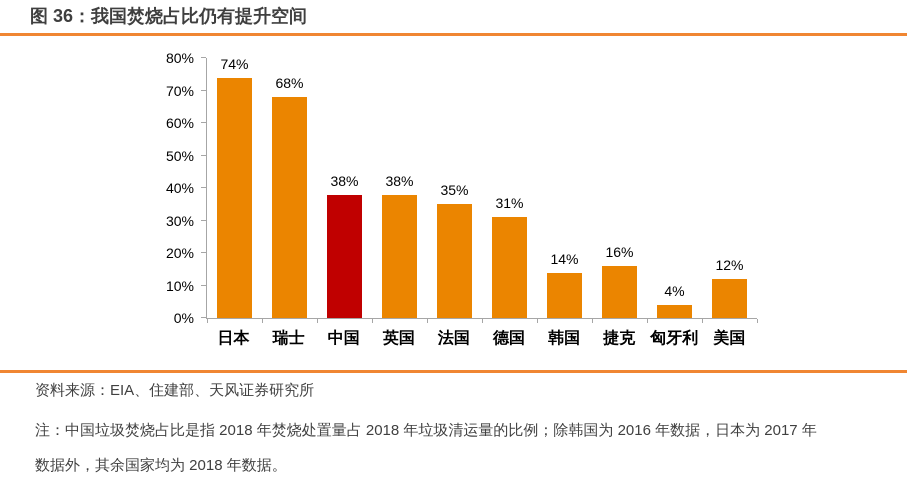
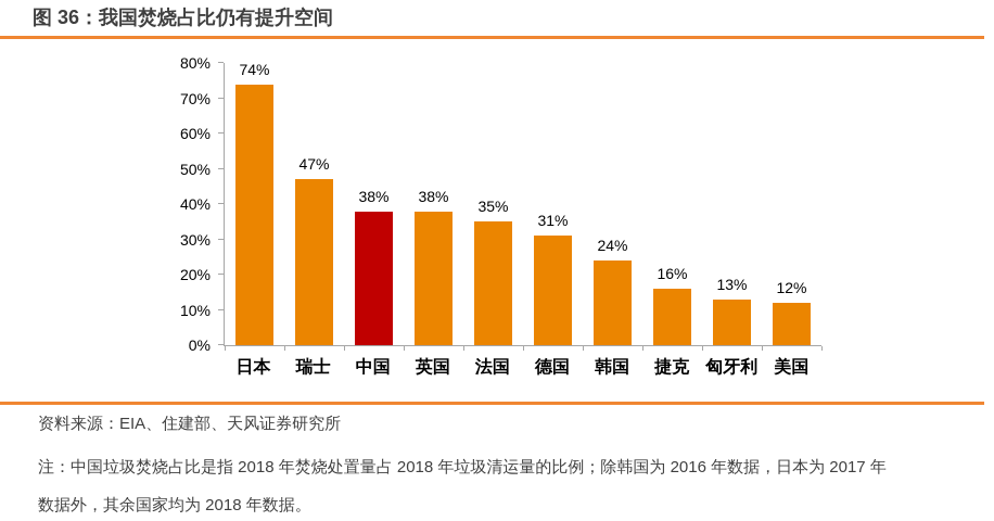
瑞士: 68% -> 47%
韩国: 14% -> 24%
匈牙利: 4% -> 13%
